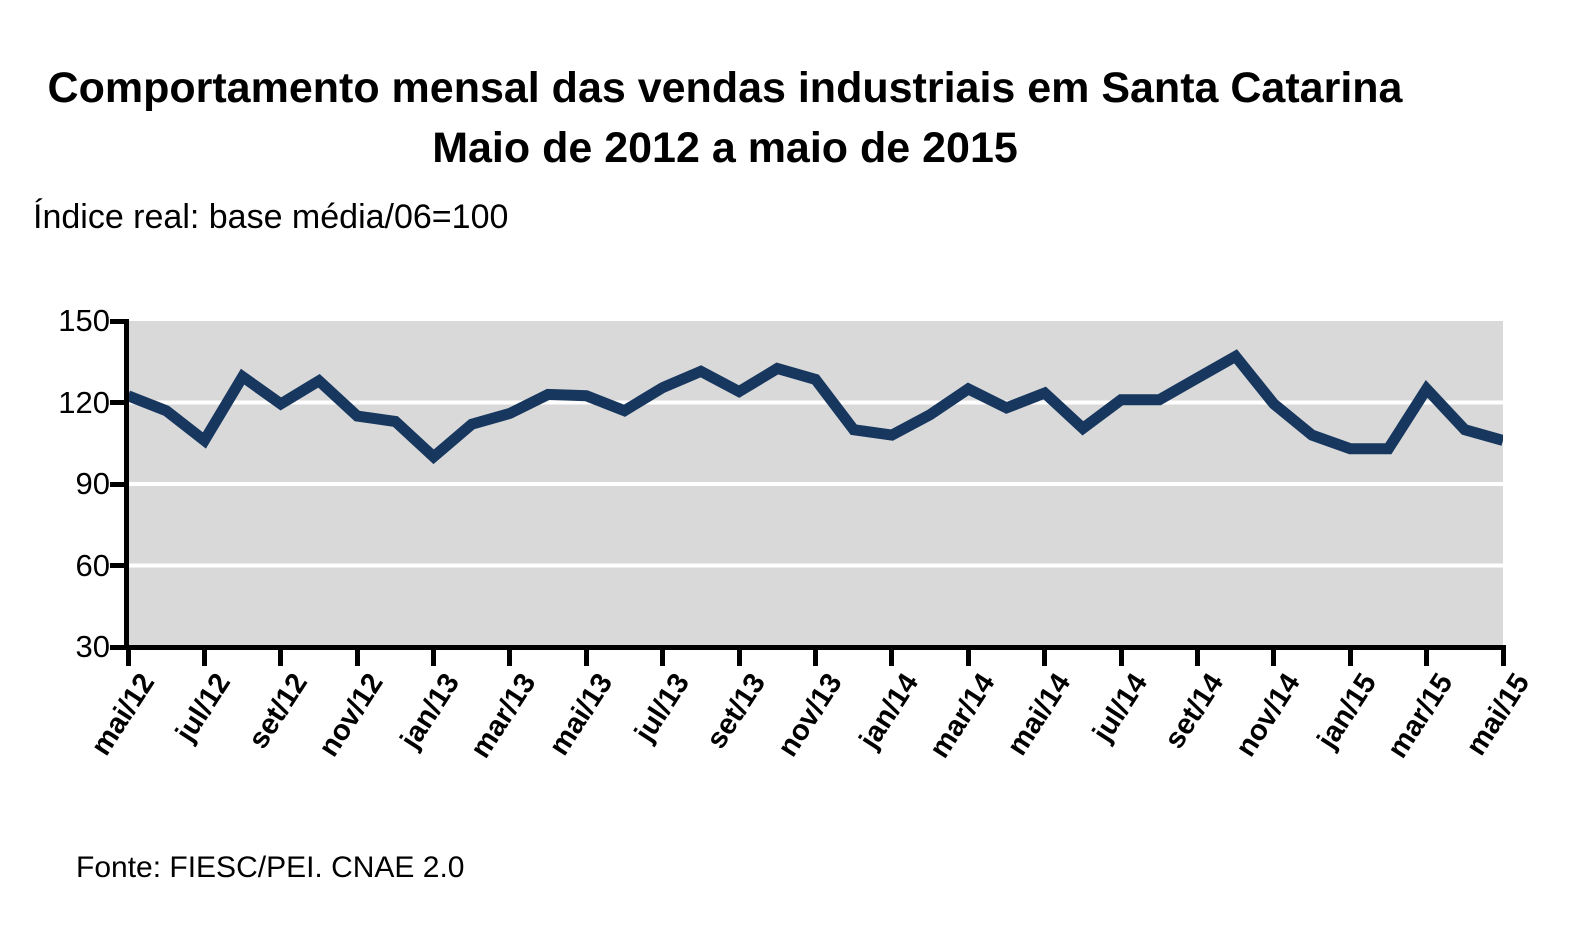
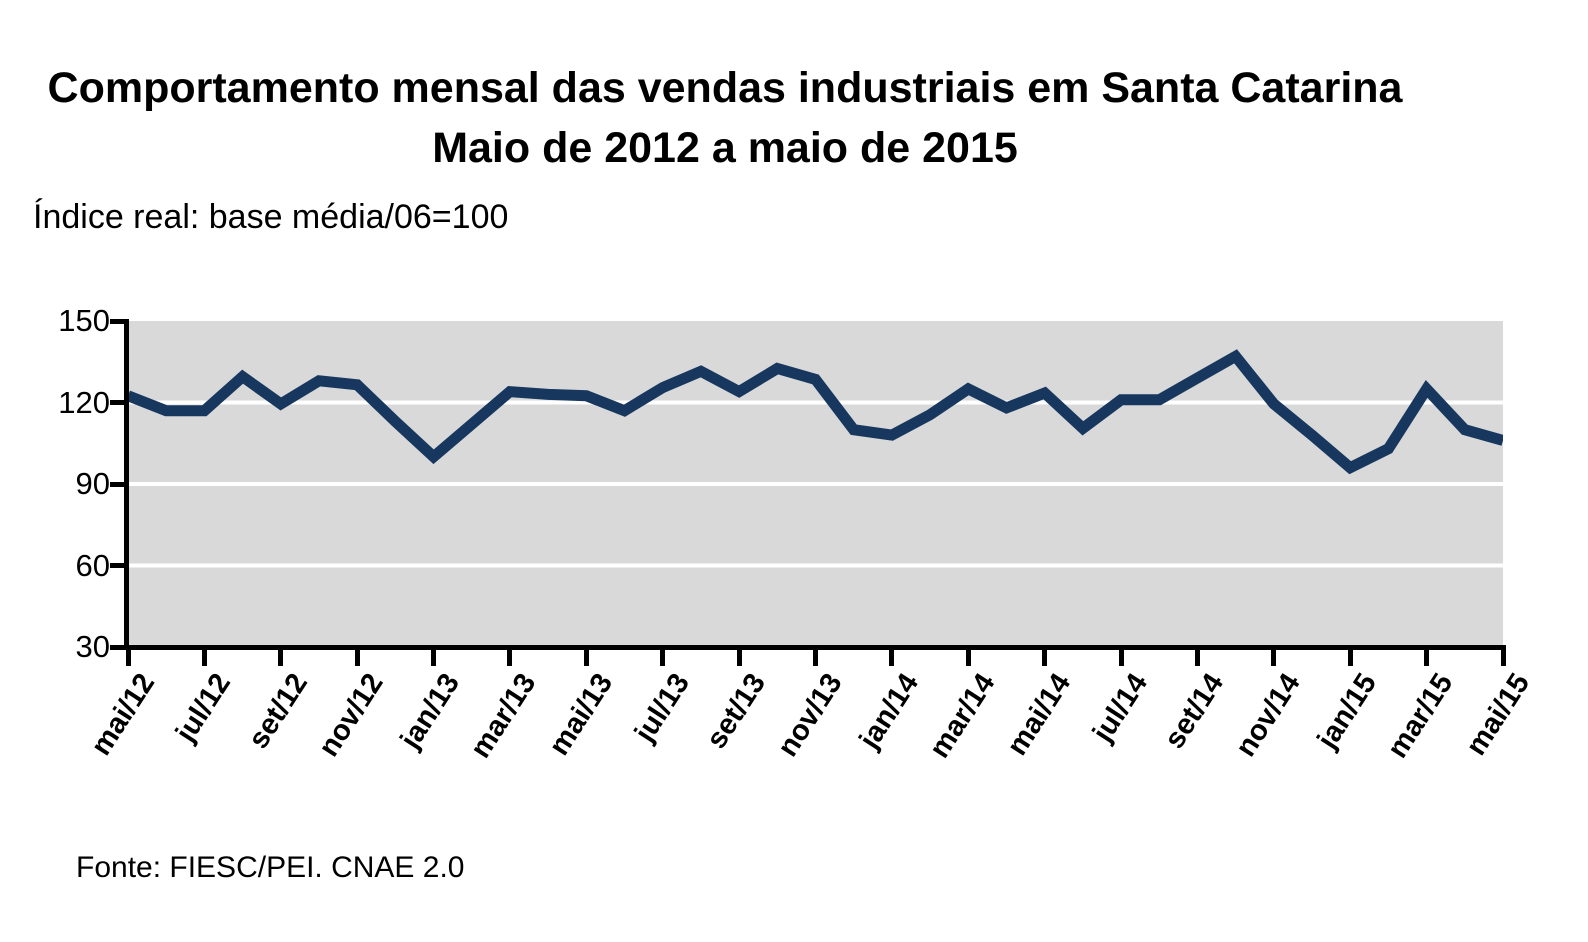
jul/12: 106 -> 117
nov/12: 115 -> 126
mar/13: 116 -> 124
jan/15: 103 -> 96
